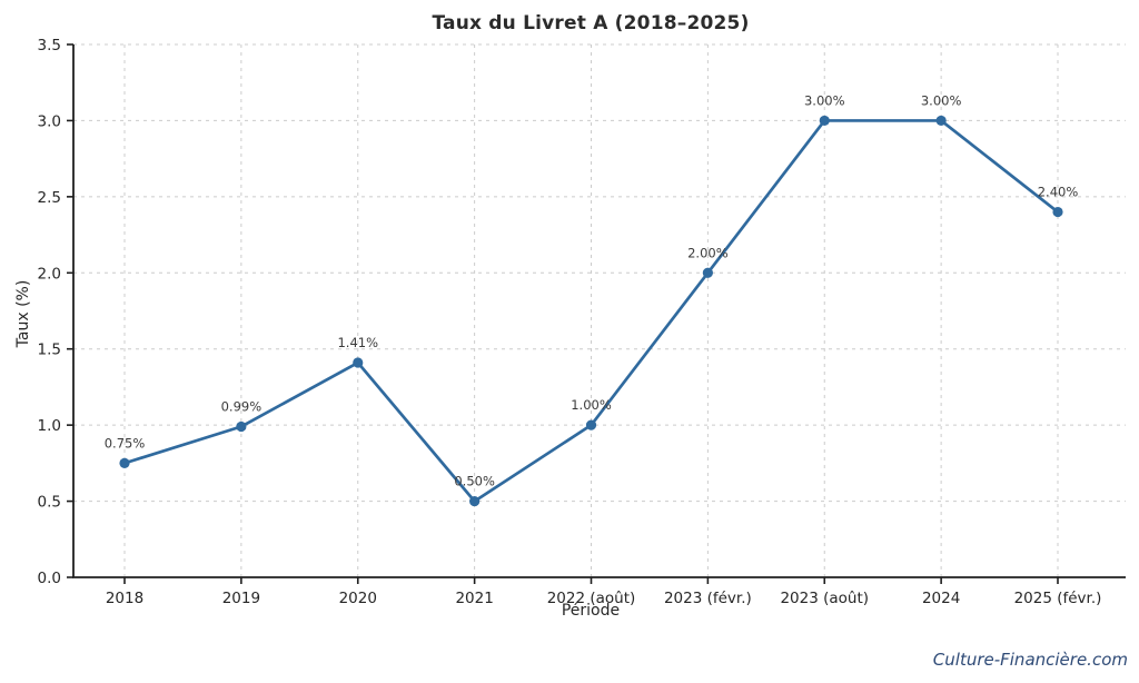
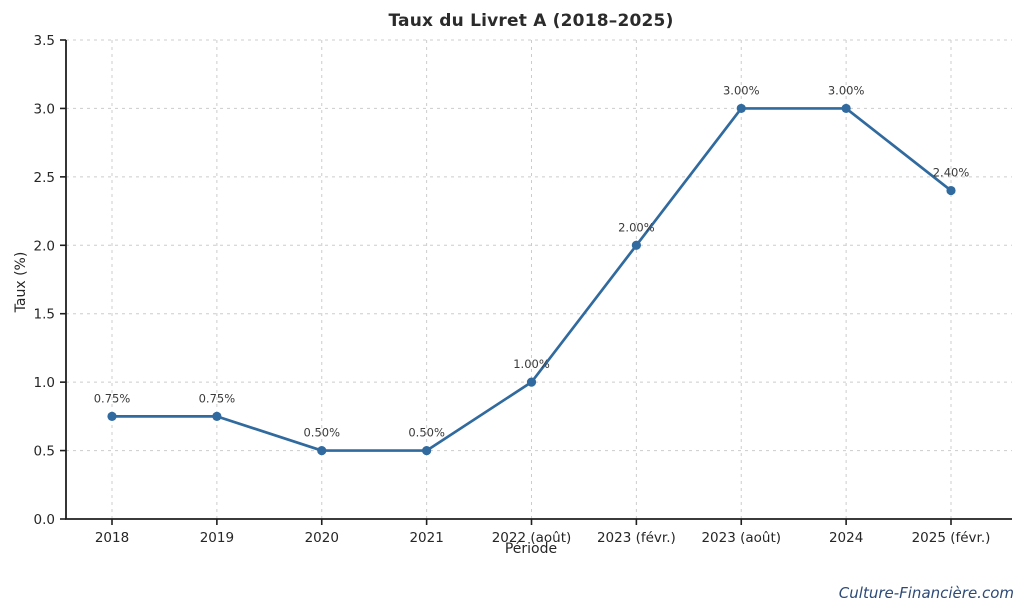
2019: 0.99% -> 0.75%
2020: 1.41% -> 0.50%
